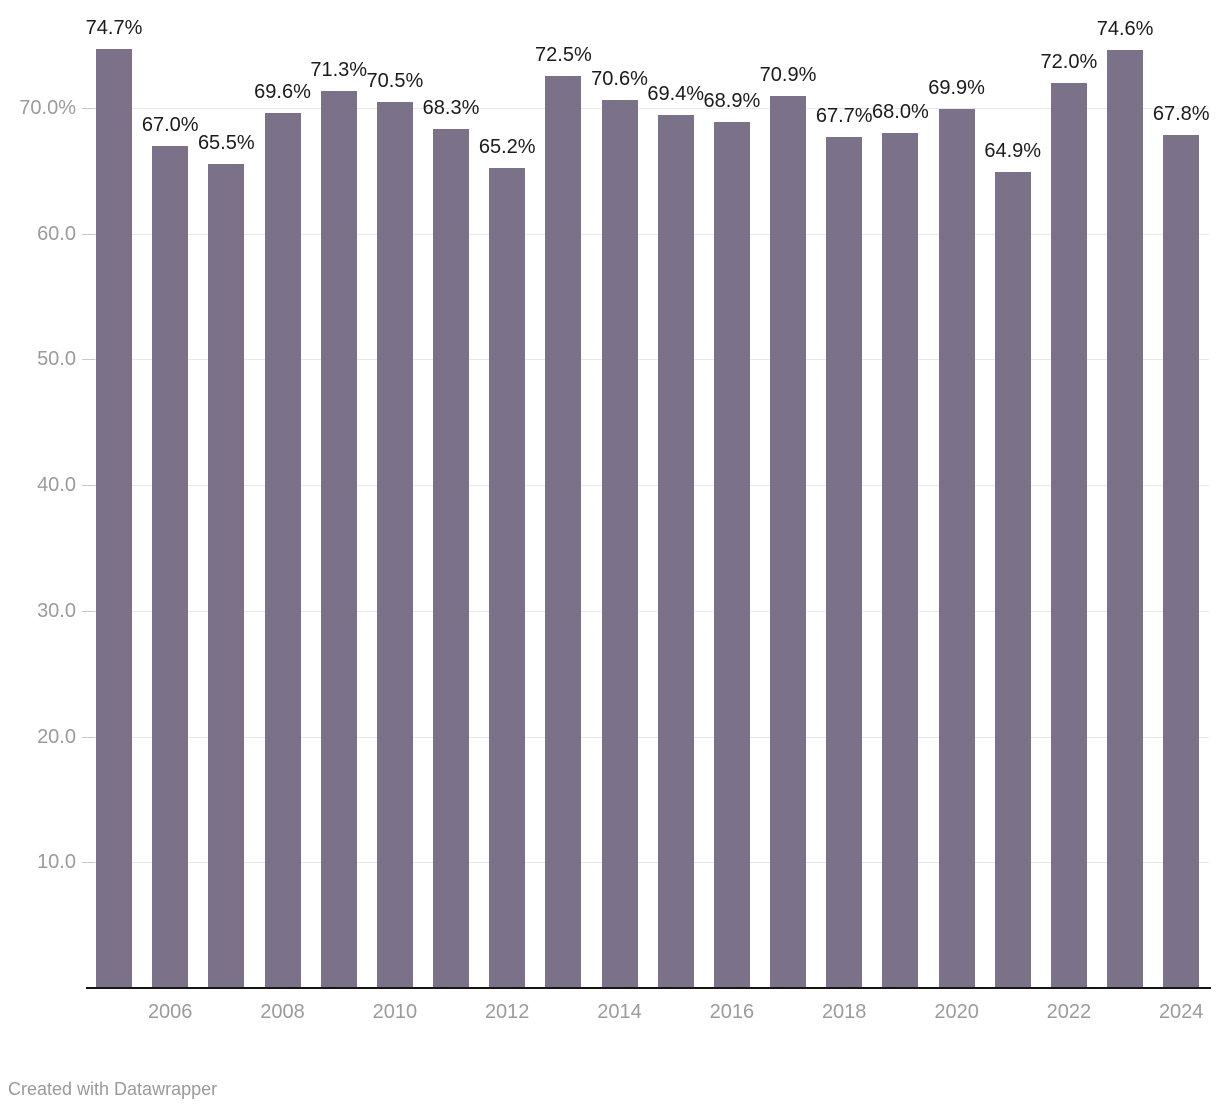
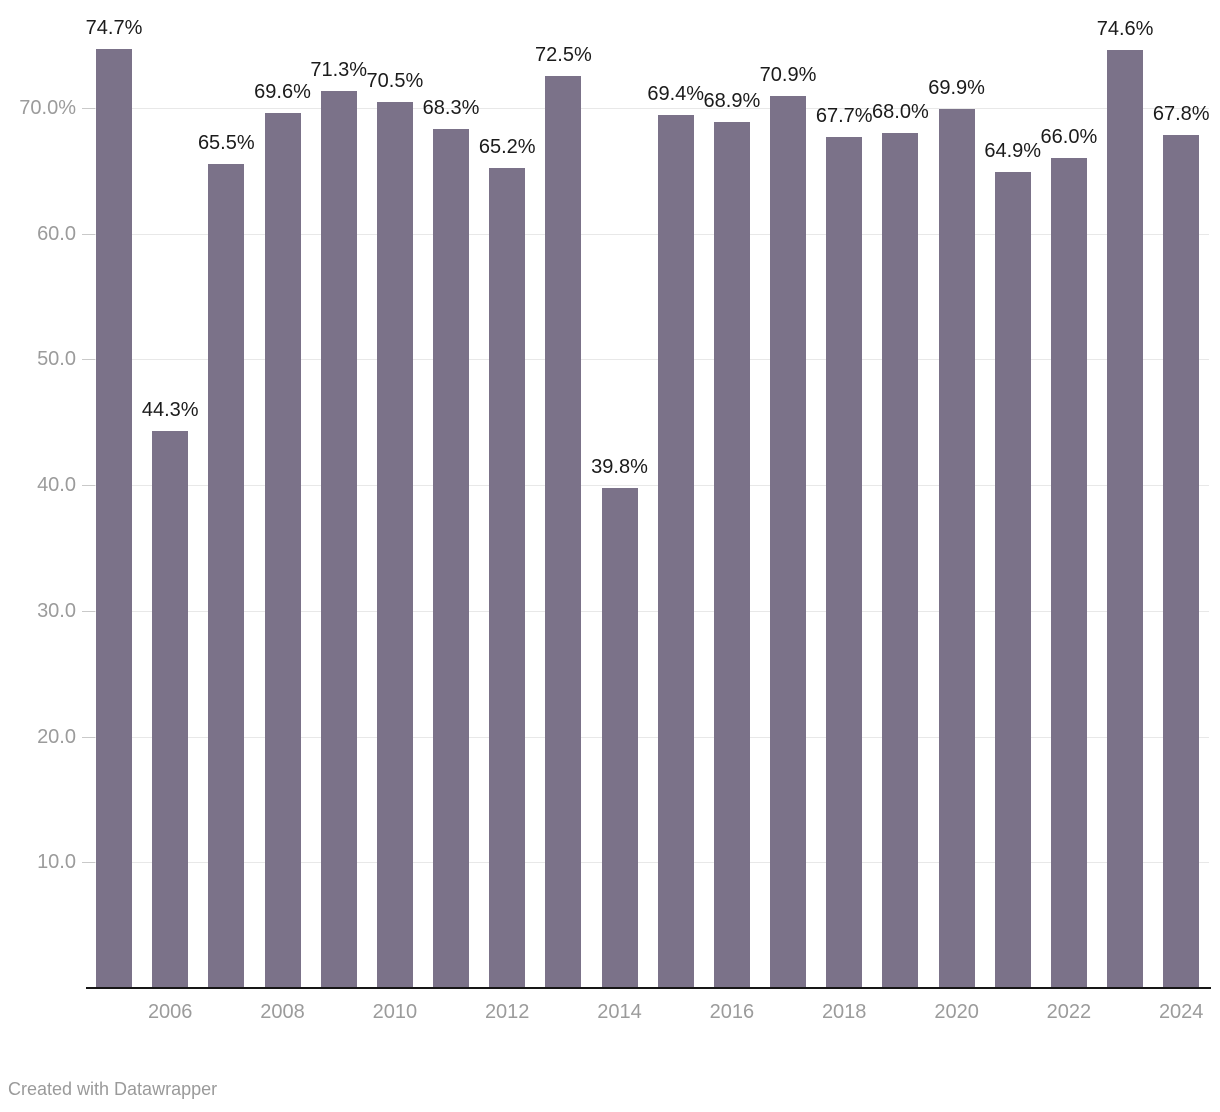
2006: 67.0% -> 44.3%
2014: 70.6% -> 39.8%
2022: 72.0% -> 66.0%
